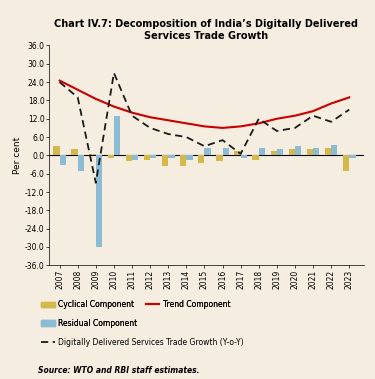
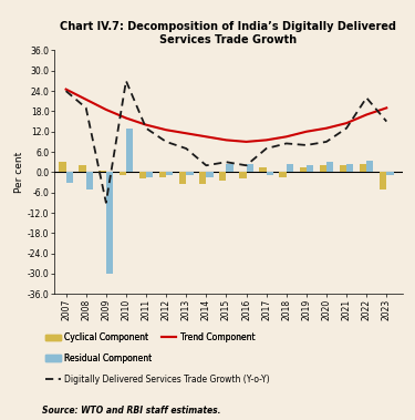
Digitally Delivered Services Trade Growth (Y-o-Y)/2014: 6.0 -> 2.0
Digitally Delivered Services Trade Growth (Y-o-Y)/2016: 5.0 -> 2.0
Digitally Delivered Services Trade Growth (Y-o-Y)/2017: 0.5 -> 7.0
Digitally Delivered Services Trade Growth (Y-o-Y)/2018: 12.0 -> 8.5
Digitally Delivered Services Trade Growth (Y-o-Y)/2022: 11.0 -> 22.0
